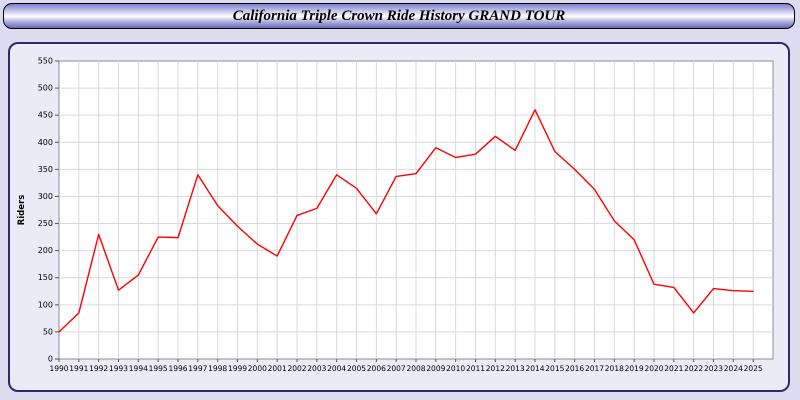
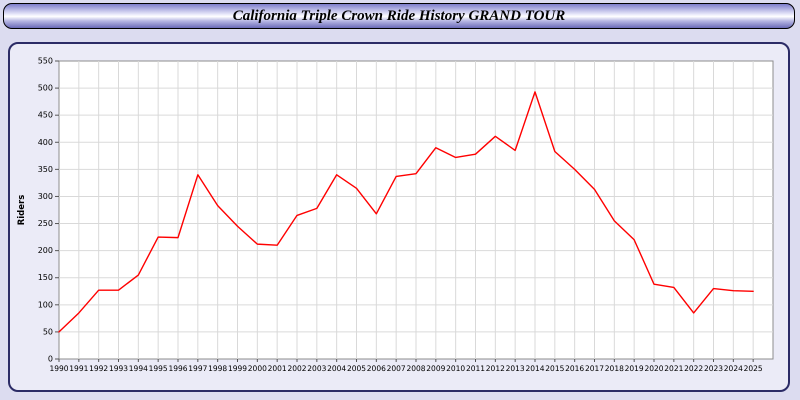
1992: 230 -> 130
2001: 190 -> 210
2014: 460 -> 490
